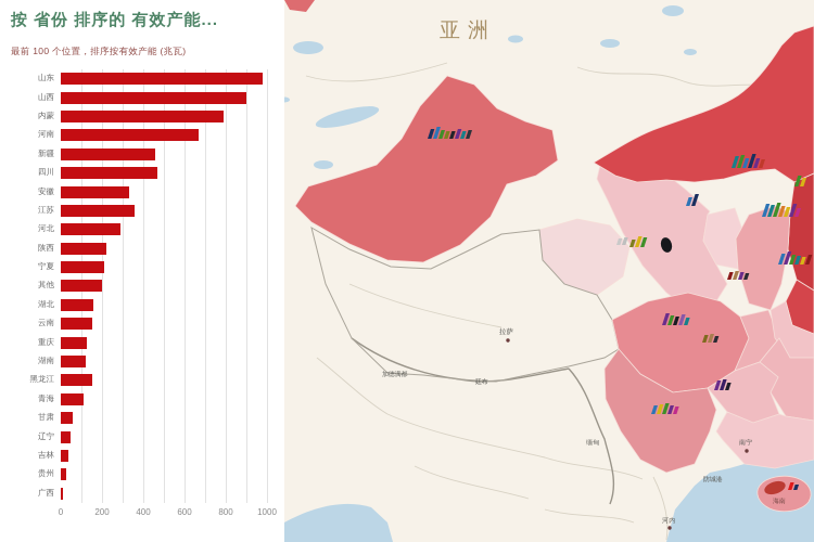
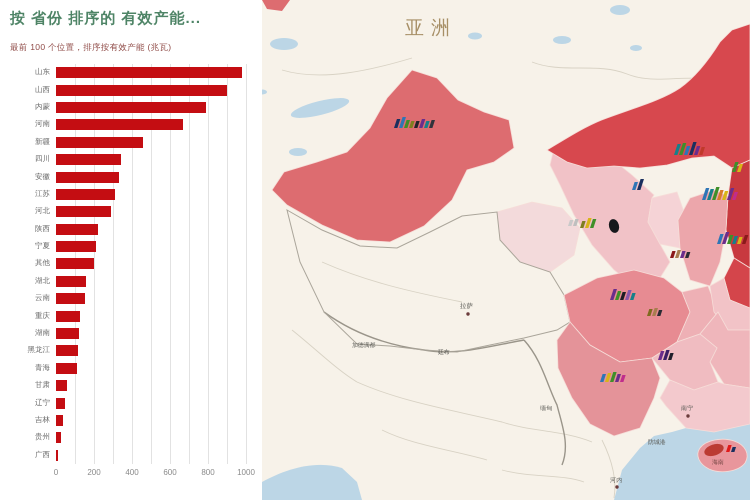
四川: 470 -> 340
江苏: 360 -> 310
黑龙江: 150 -> 120
